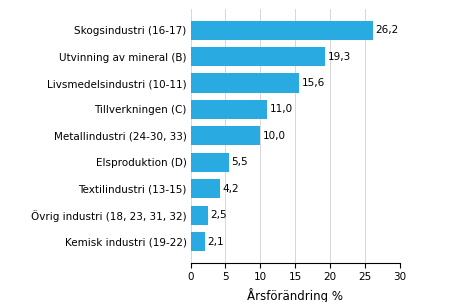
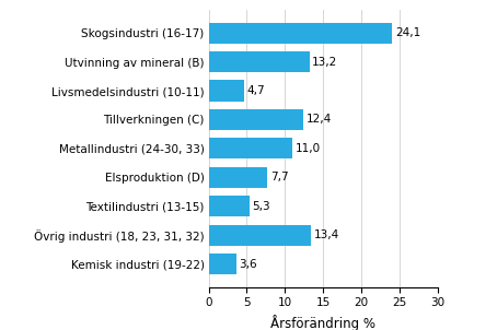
Skogsindustri (16-17): 26,2 -> 24,1
Utvinning av mineral (B): 19,3 -> 13,2
Livsmedelsindustri (10-11): 15,6 -> 4,7
Tillverkningen (C): 11,0 -> 12,4
Metallindustri (24-30, 33): 10,0 -> 11,0
Elsproduktion (D): 5,5 -> 7,7
Textilindustri (13-15): 4,2 -> 5,3
Övrig industri (18, 23, 31, 32): 2,5 -> 13,4
Kemisk industri (19-22): 2,1 -> 3,6
